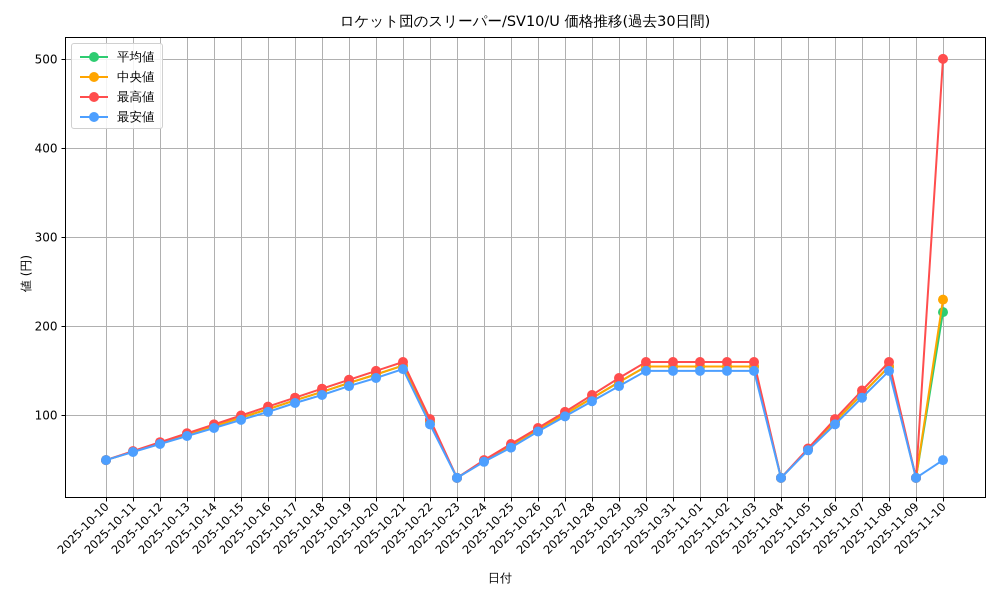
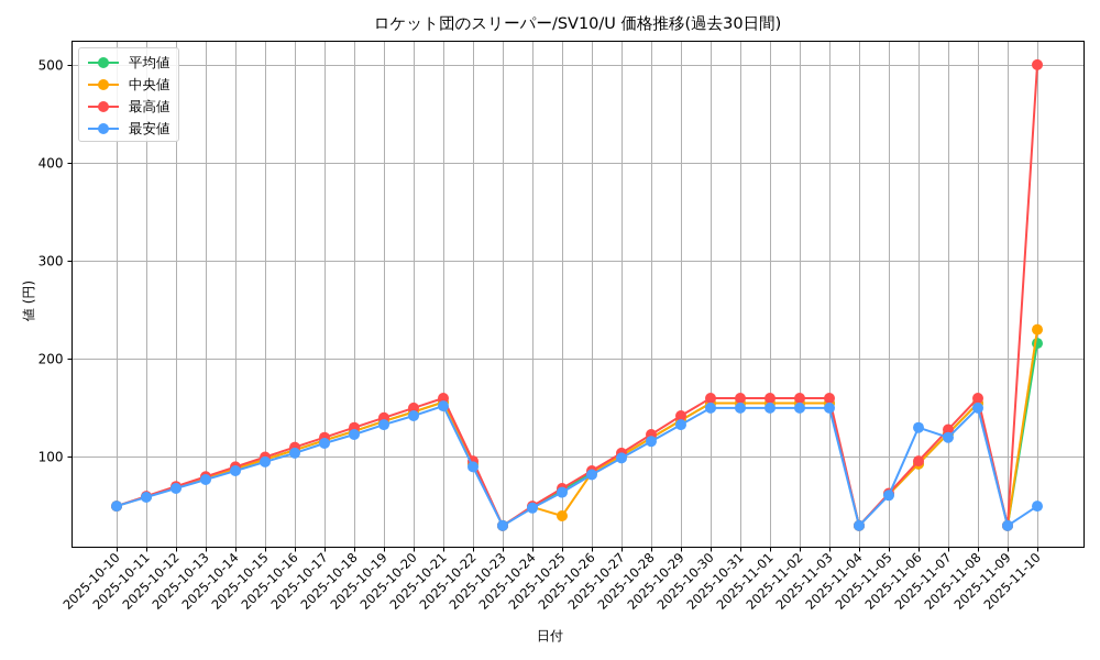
中央値/2025-10-25: 70 -> 40
最安値/2025-11-06: 90 -> 130
